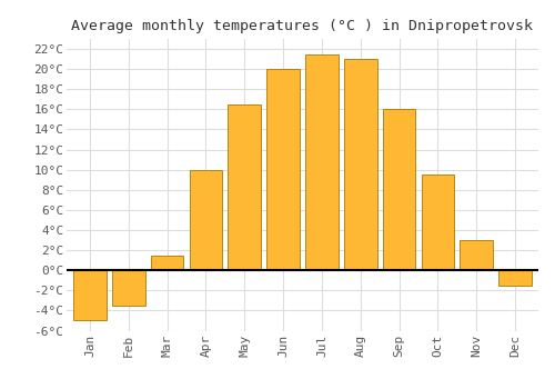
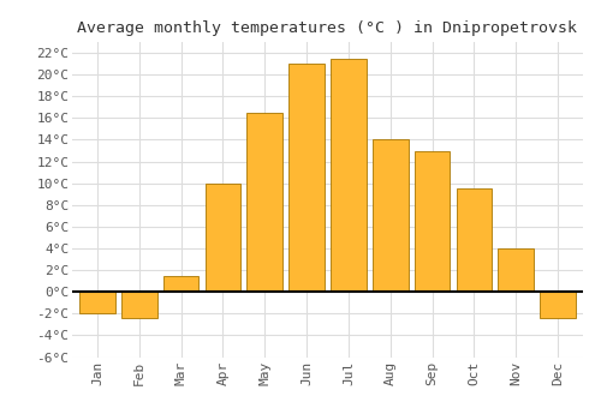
Jan: -5.0°C -> -2.0°C
Feb: -3.5°C -> -2.4°C
Jun: 20.0°C -> 21.0°C
Aug: 21.0°C -> 14.0°C
Sep: 16.0°C -> 13.0°C
Nov: 3.0°C -> 4.0°C
Dec: -1.5°C -> -2.4°C
